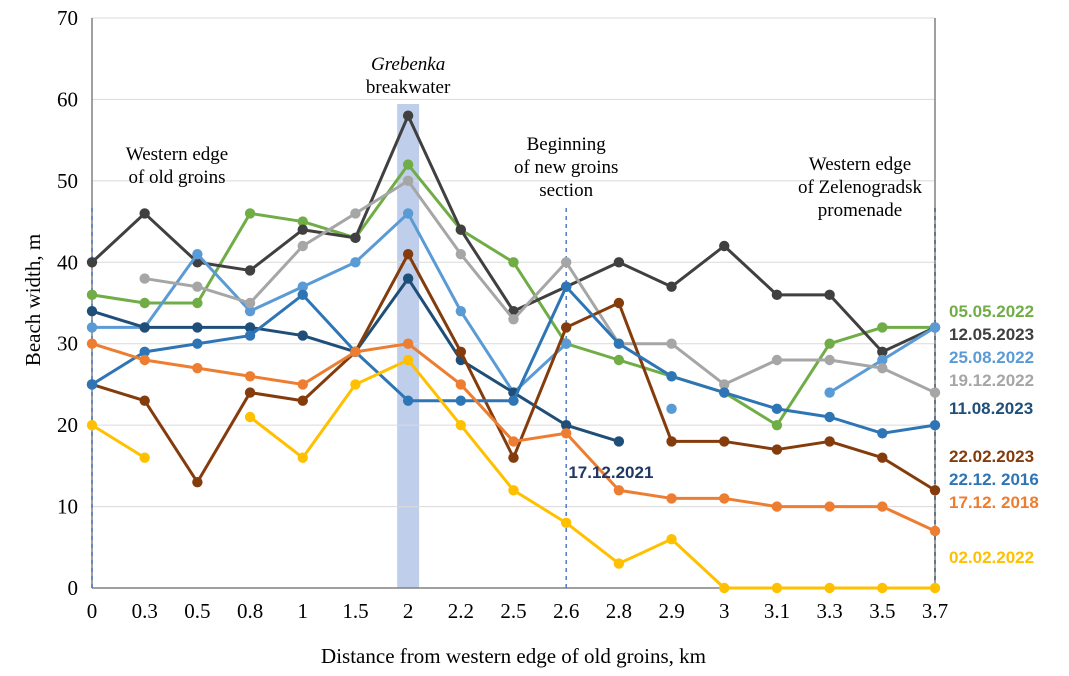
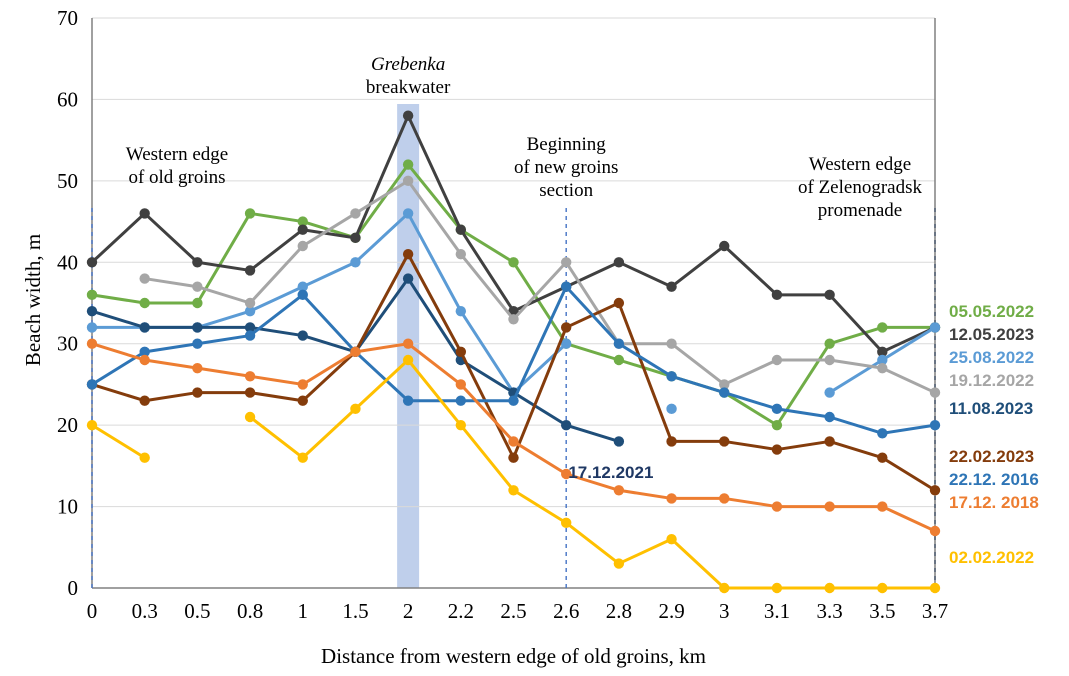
25.08.2022/0.5: 41 -> 32
22.02.2023/0.5: 13 -> 24
02.02.2022/1.5: 25 -> 22
17.12. 2018/2.6: 19 -> 14
